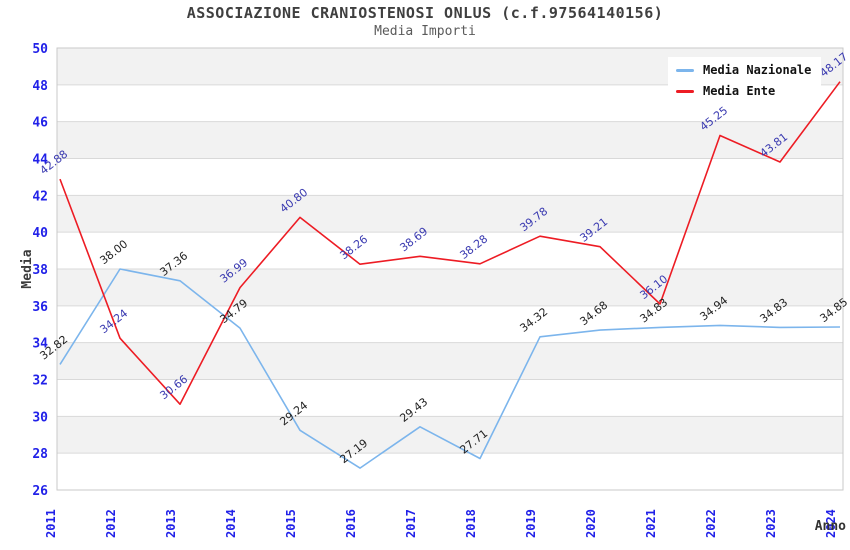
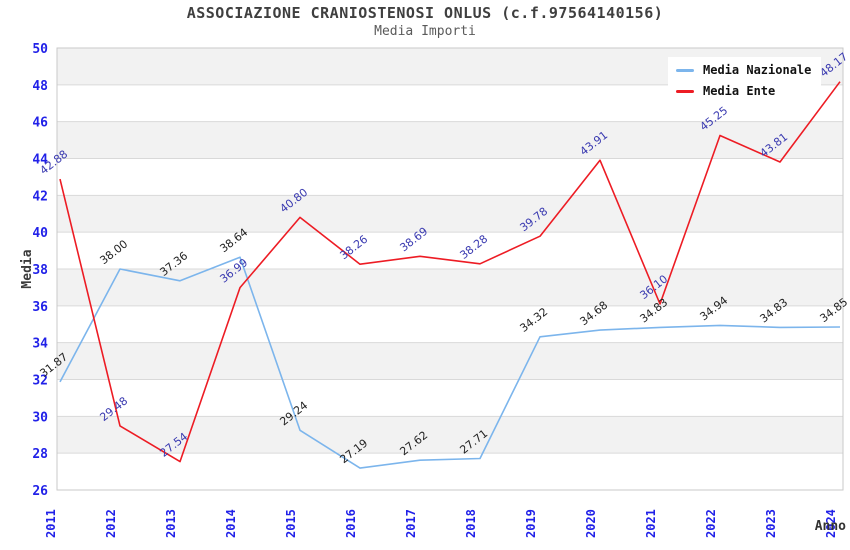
Media Nazionale/2011: 32.82 -> 31.87
Media Ente/2012: 34.24 -> 29.48
Media Ente/2013: 30.66 -> 27.54
Media Nazionale/2014: 34.79 -> 38.64
Media Nazionale/2017: 29.43 -> 27.62
Media Ente/2020: 39.21 -> 43.91
